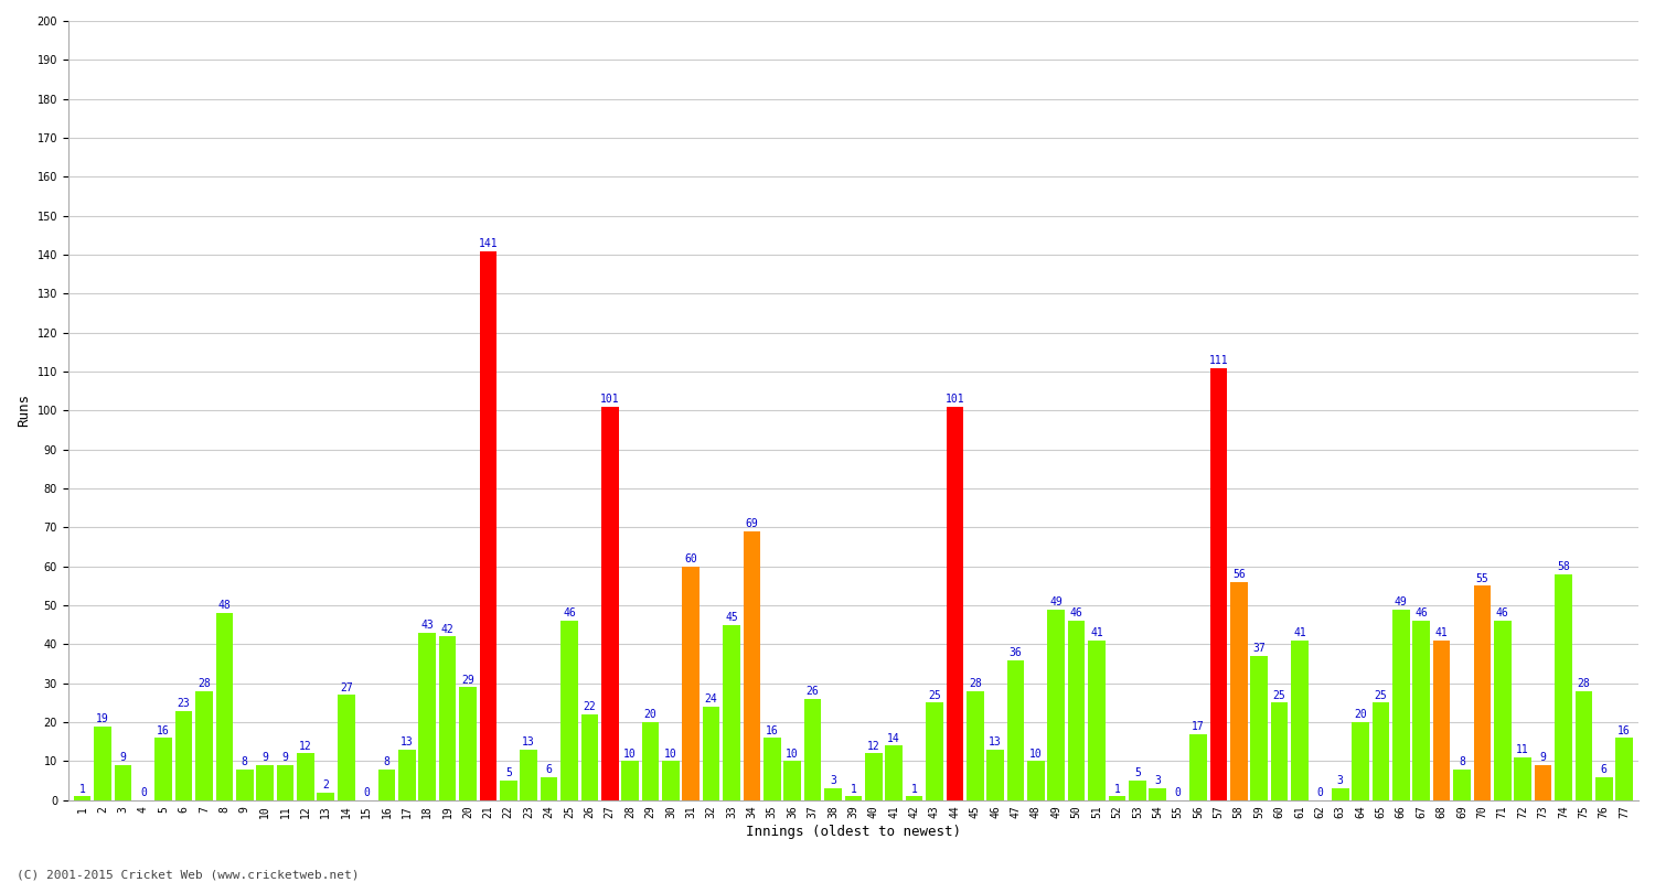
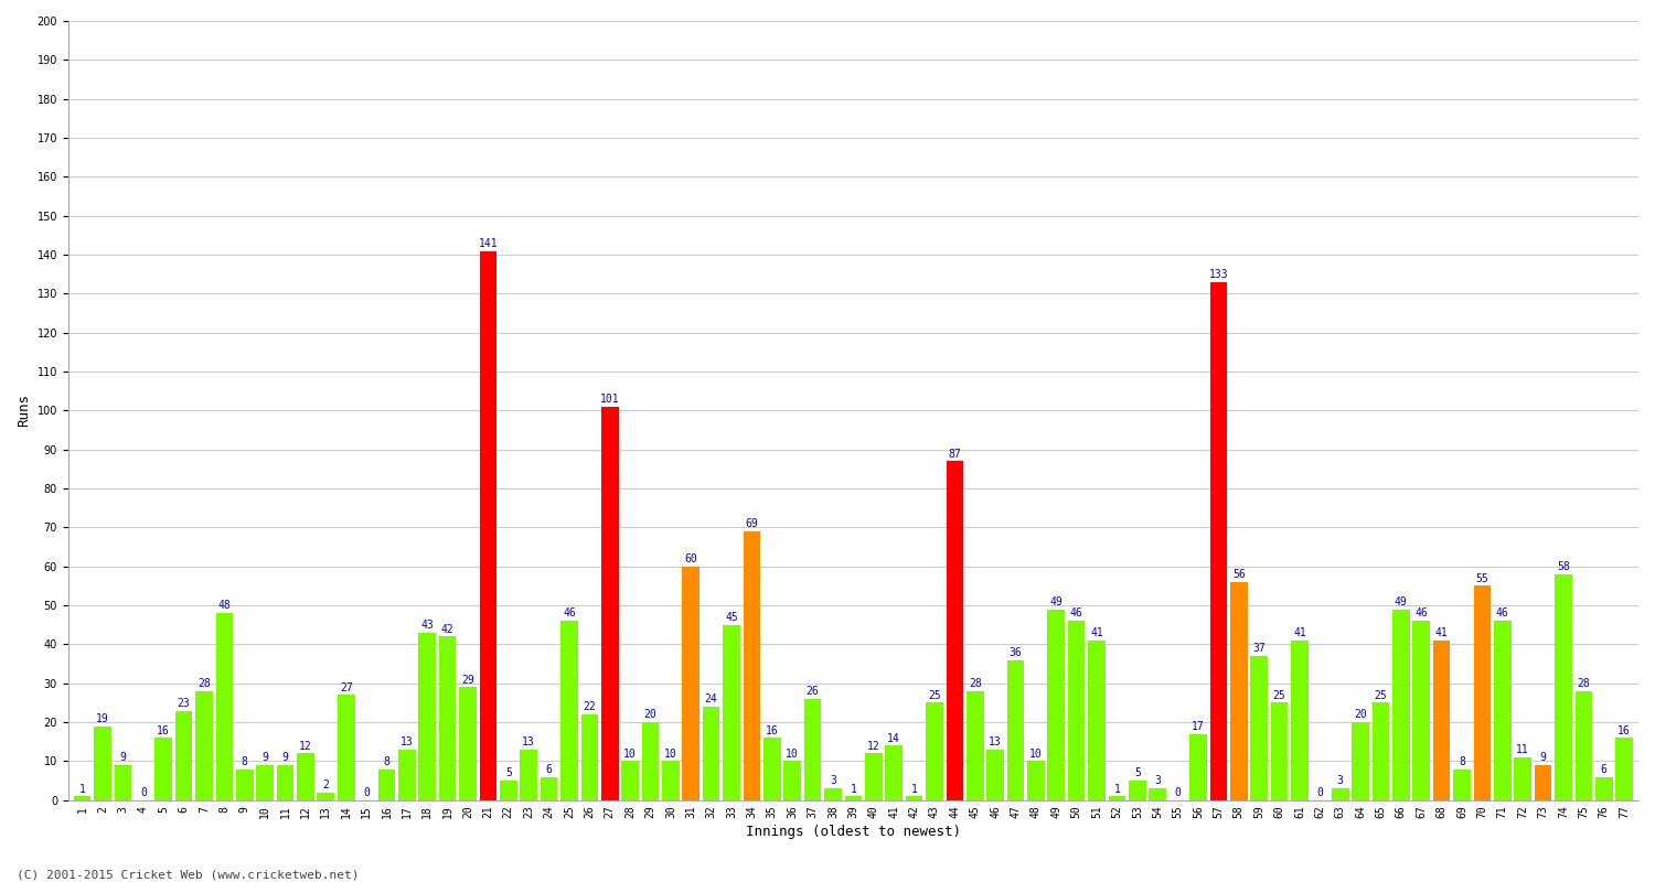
44: 101 -> 87
57: 111 -> 133
